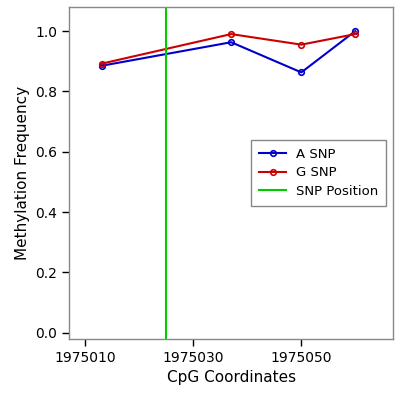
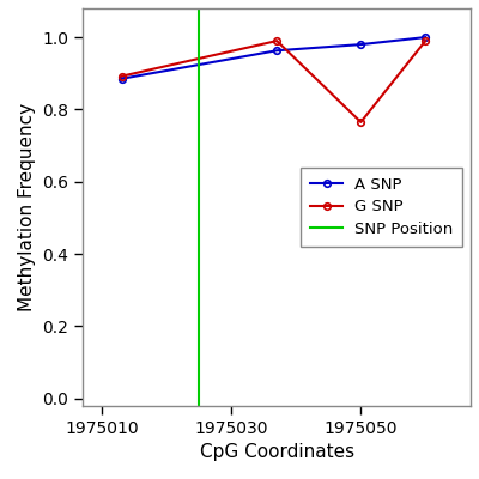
A SNP/1975050: 0.863 -> 0.980
G SNP/1975050: 0.955 -> 0.765
